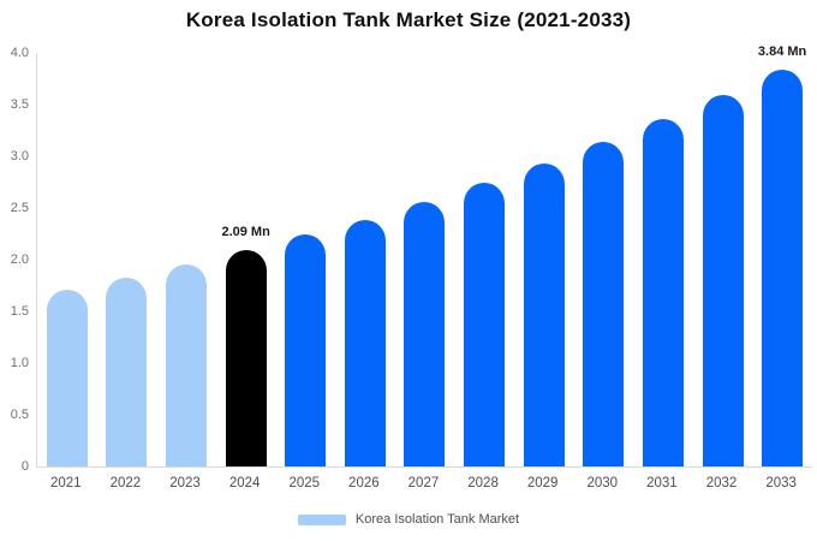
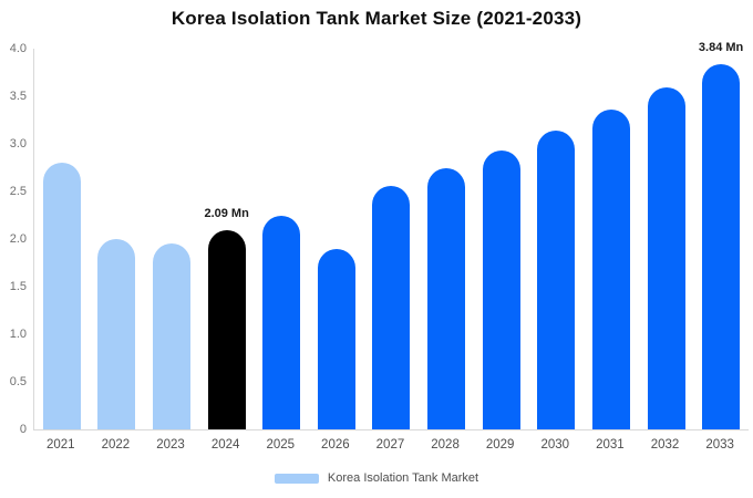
2021: 1.7 -> 2.8
2022: 1.8 -> 2.0
2026: 2.4 -> 1.9
